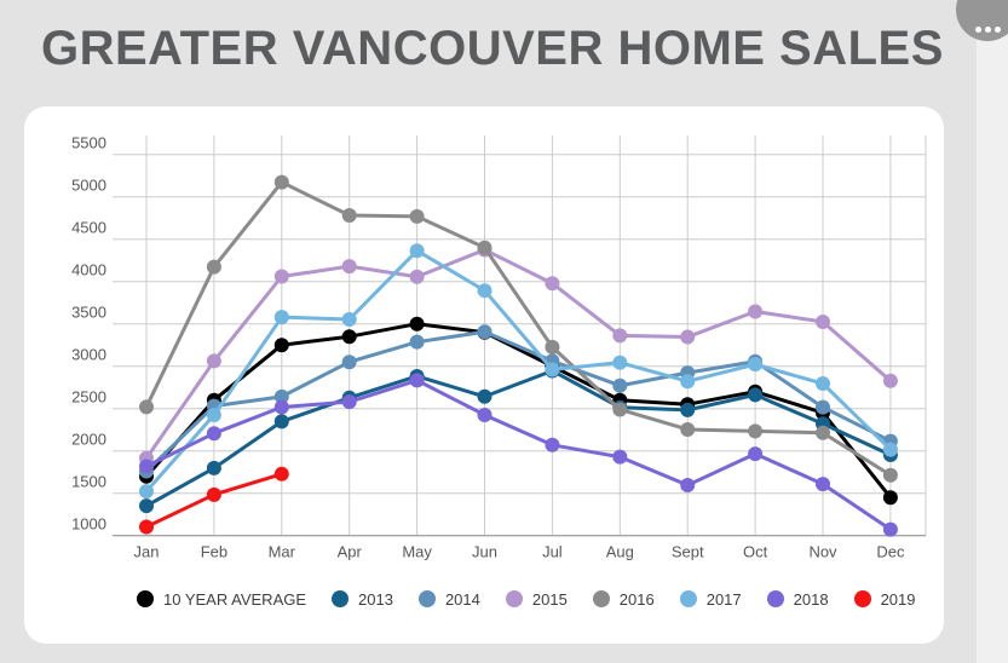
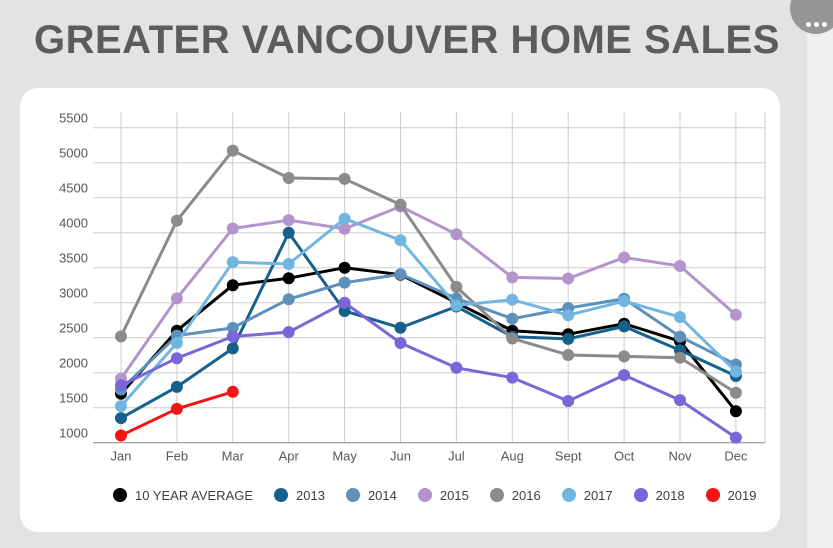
2013/Apr: 2600 -> 4000
2017/May: 4400 -> 4200
2018/May: 2800 -> 3000
